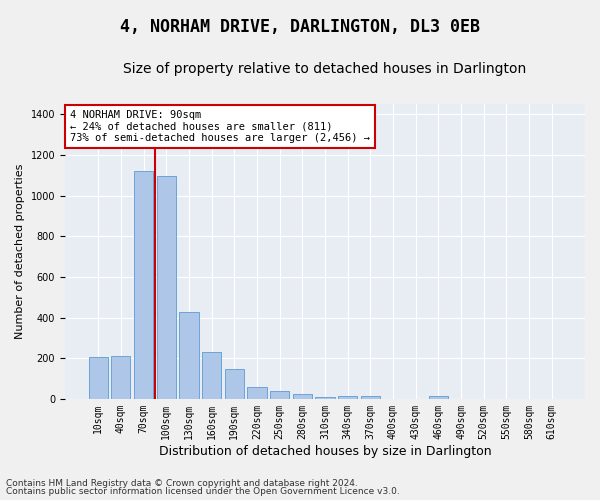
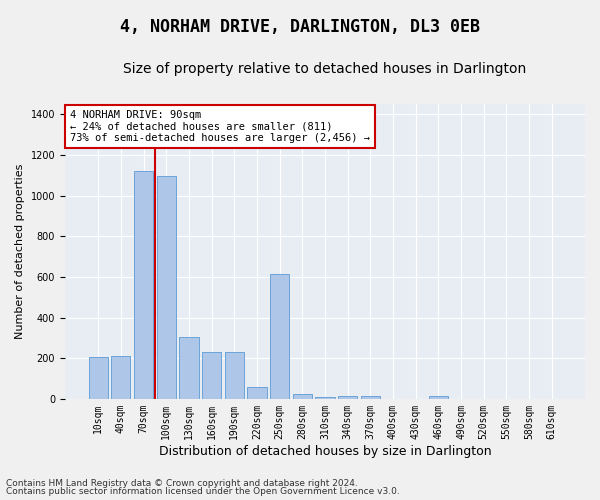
130sqm: 425 -> 305
190sqm: 145 -> 230
250sqm: 38 -> 615
